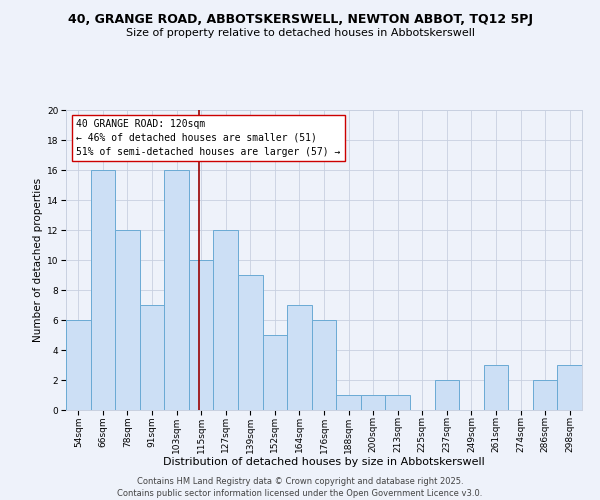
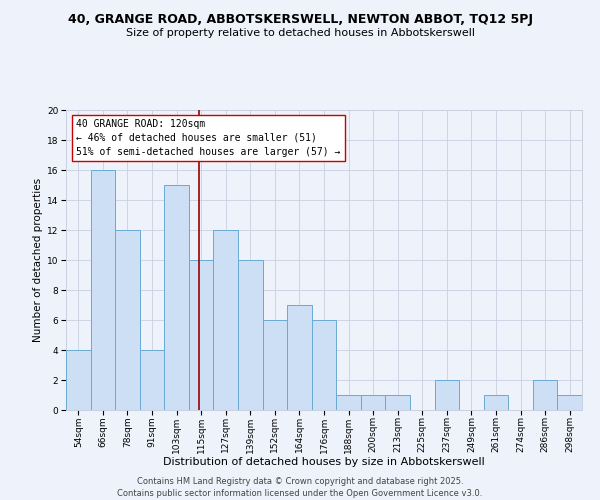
54sqm: 6 -> 4
91sqm: 7 -> 4
103sqm: 16 -> 15
139sqm: 9 -> 10
152sqm: 5 -> 6
261sqm: 3 -> 1
298sqm: 3 -> 1
